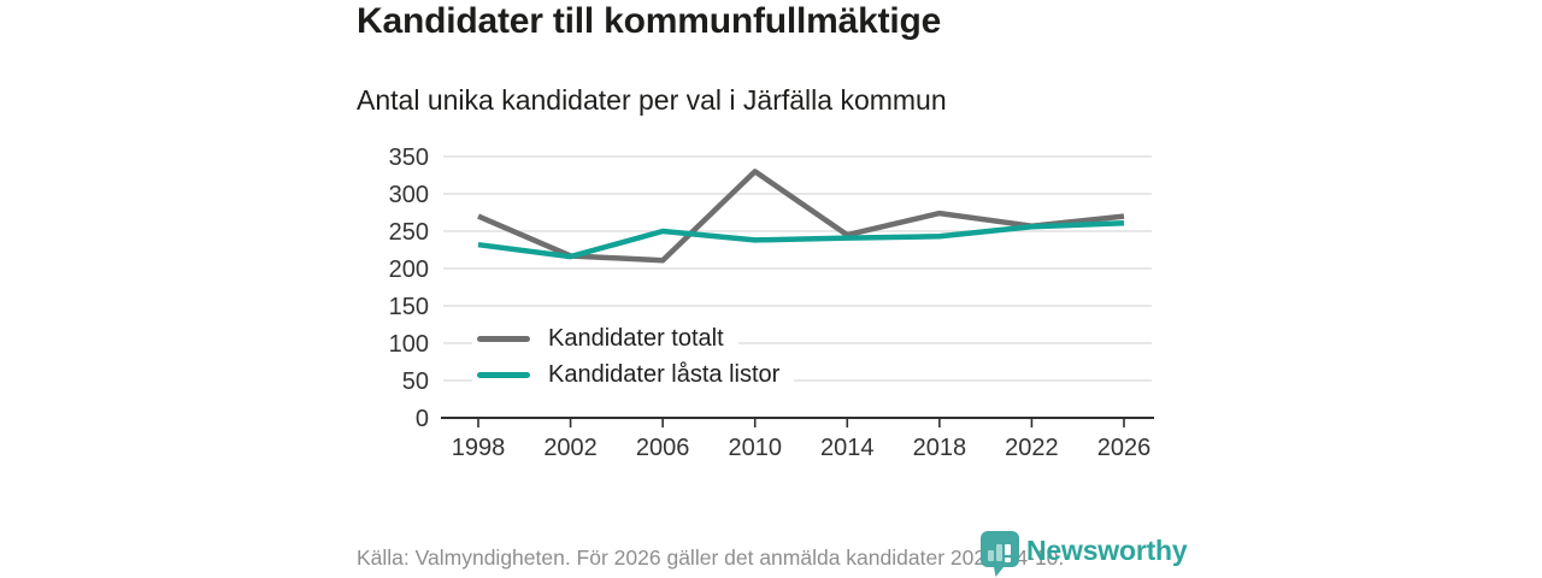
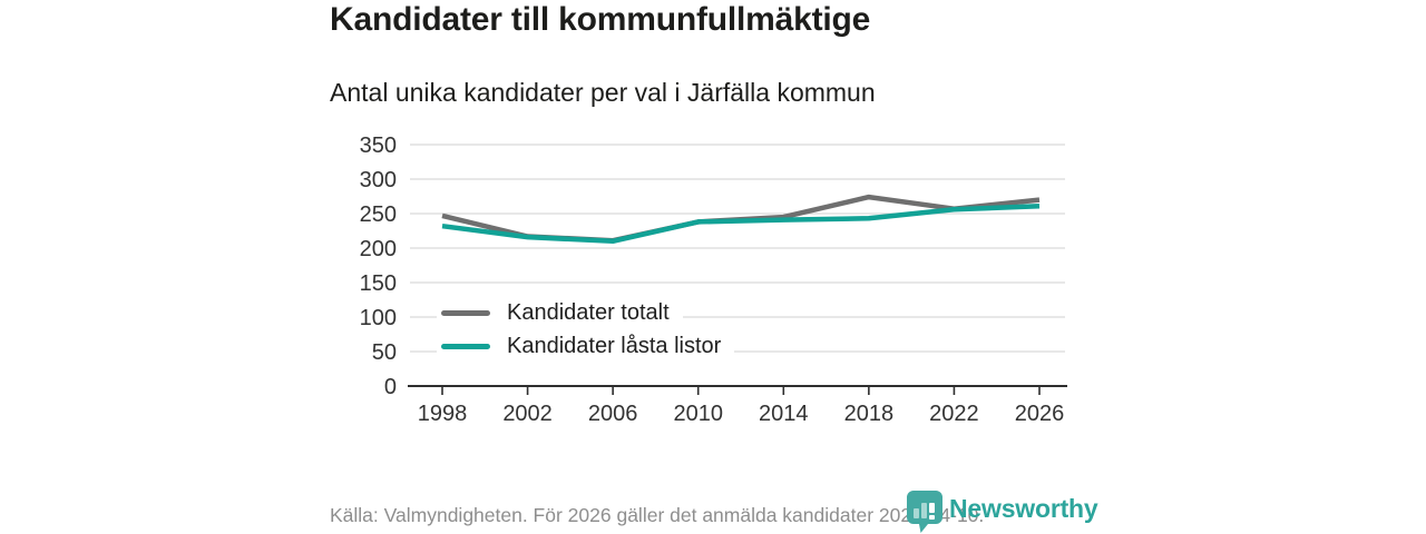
Kandidater totalt/1998: 270 -> 250
Kandidater låsta listor/2006: 250 -> 210
Kandidater totalt/2010: 330 -> 240
